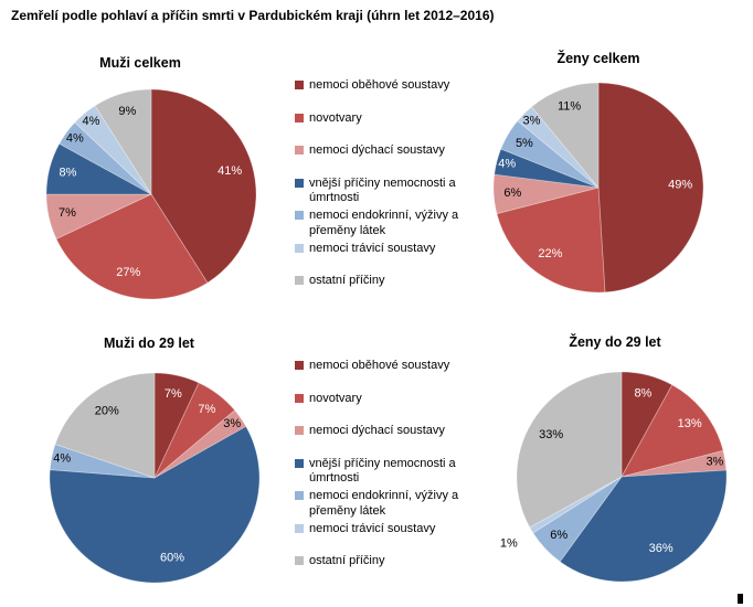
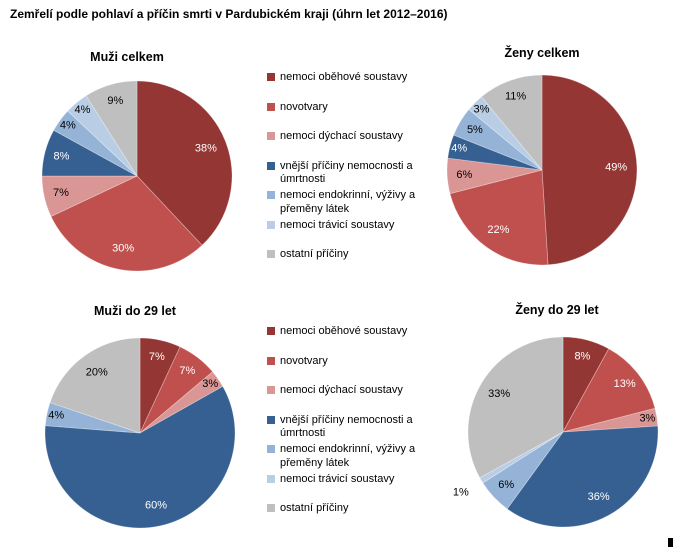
Muži celkem/nemoci oběhové soustavy: 41% -> 38%
Muži celkem/novotvary: 27% -> 30%
